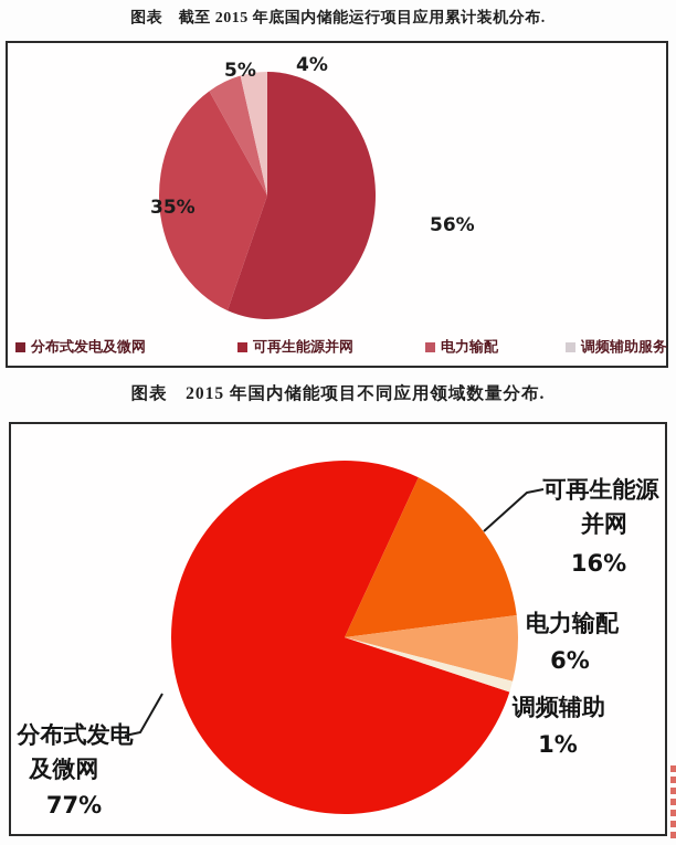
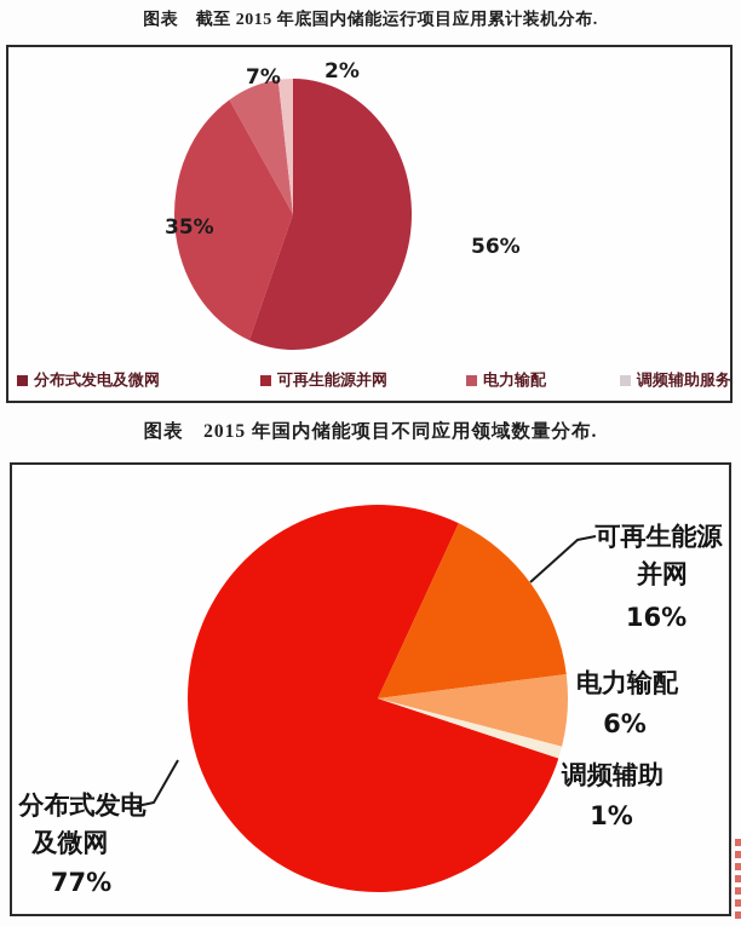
图表 截至 2015 年底国内储能运行项目应用累计装机分布./电力输配: 5% -> 7%
图表 截至 2015 年底国内储能运行项目应用累计装机分布./调频辅助服务: 4% -> 2%
